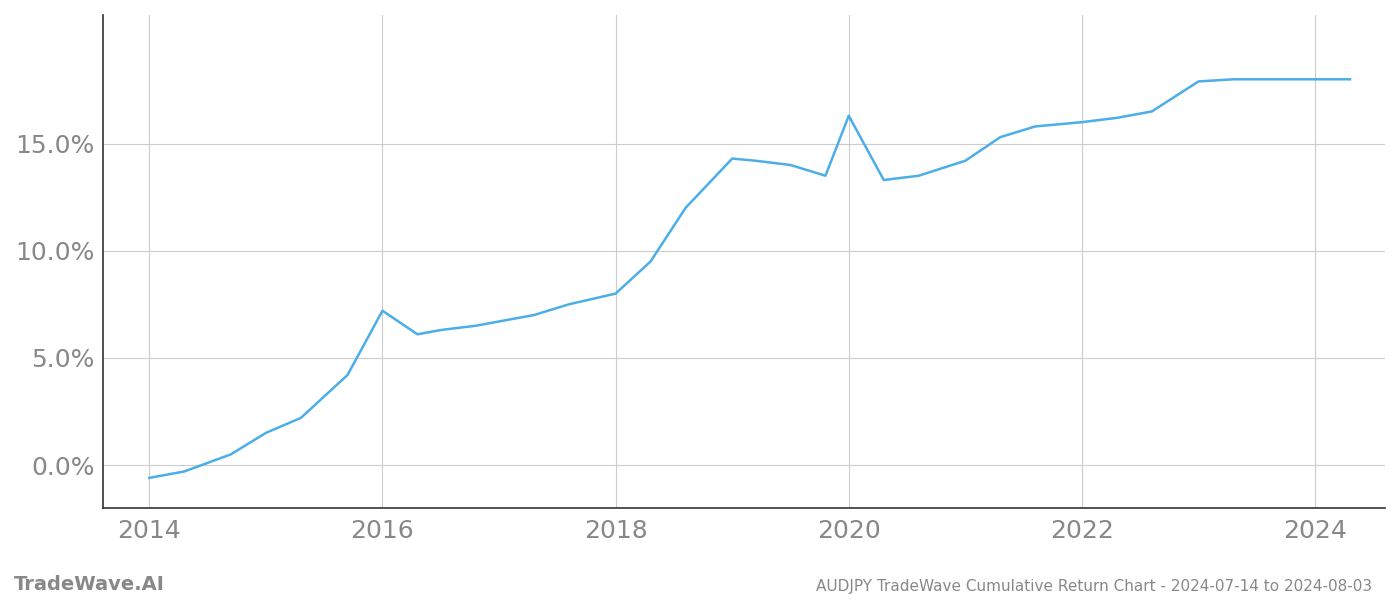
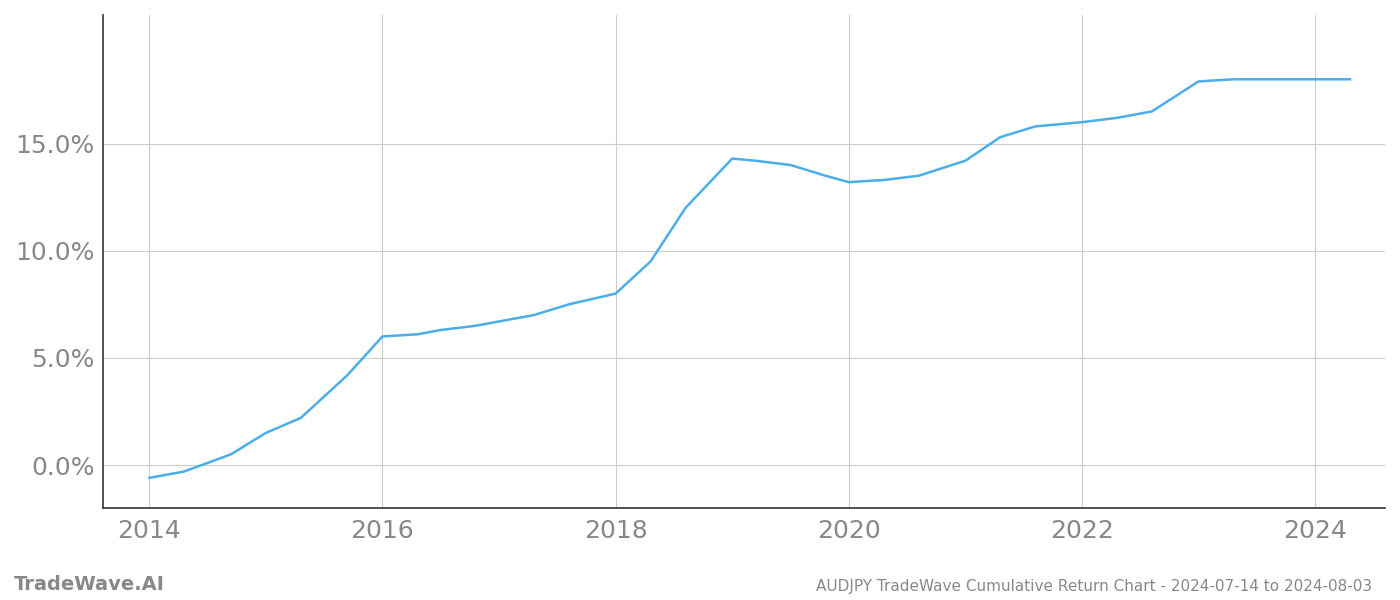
2016: 7.2% -> 6.0%
2020: 16.3% -> 13.2%
